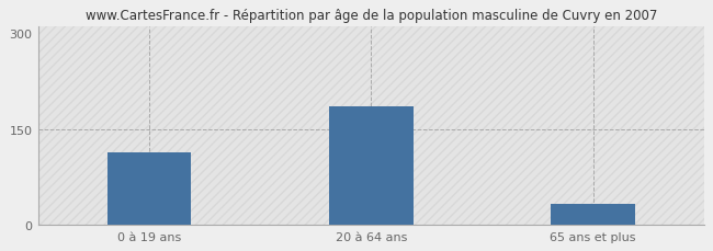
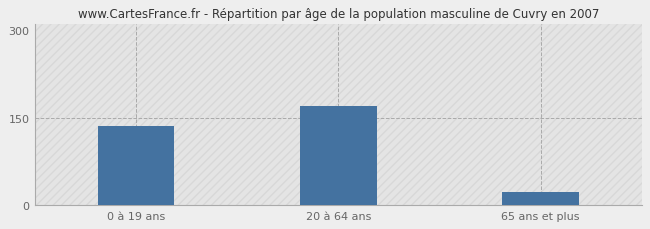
0 à 19 ans: 114 -> 135
20 à 64 ans: 186 -> 170
65 ans et plus: 32 -> 22
